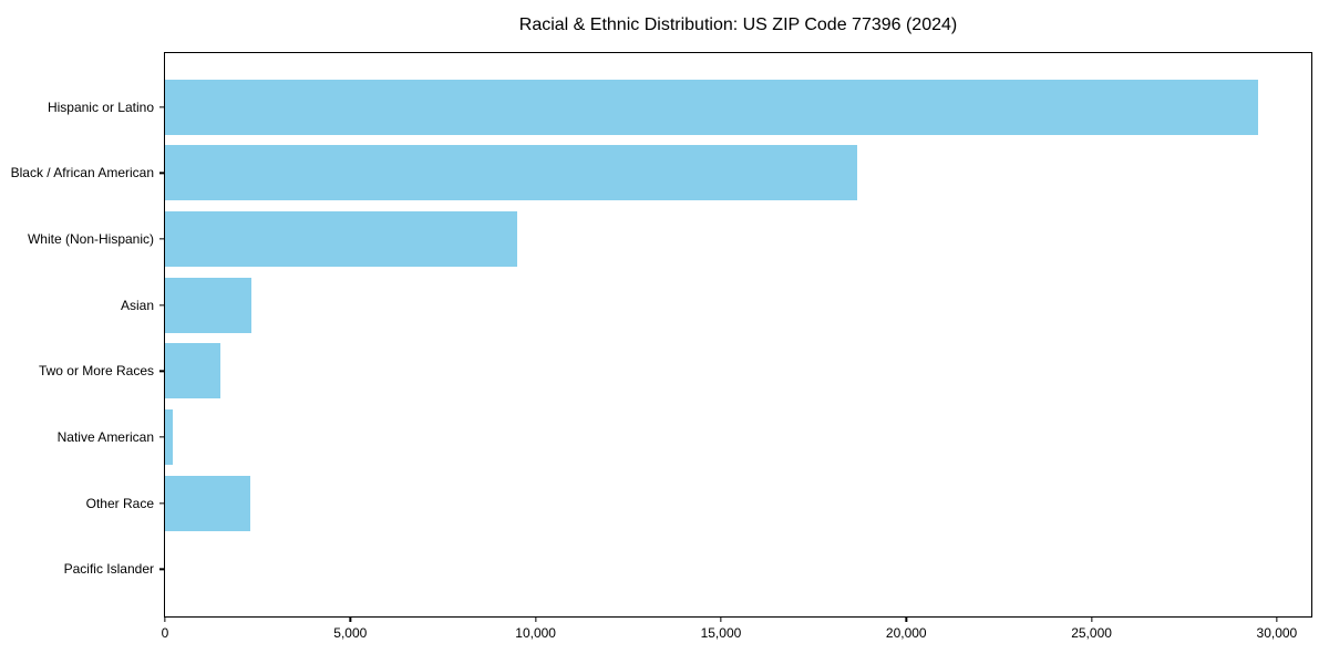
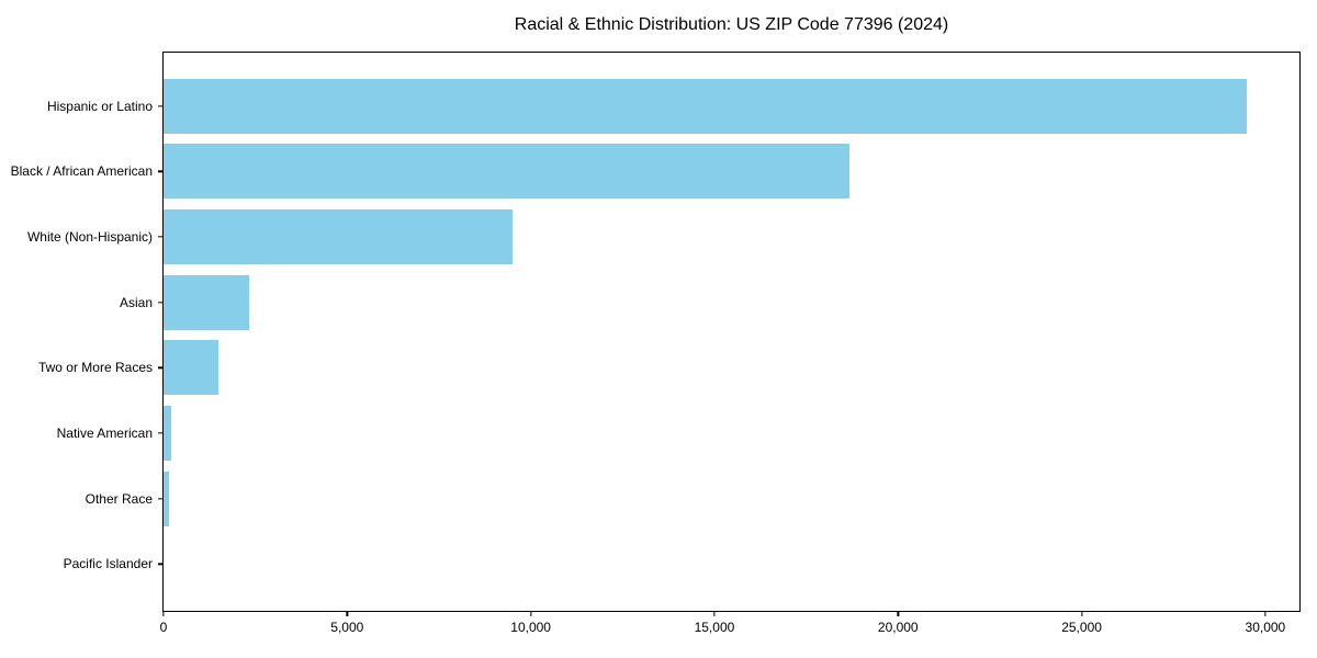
Other Race: 2300 -> 200
